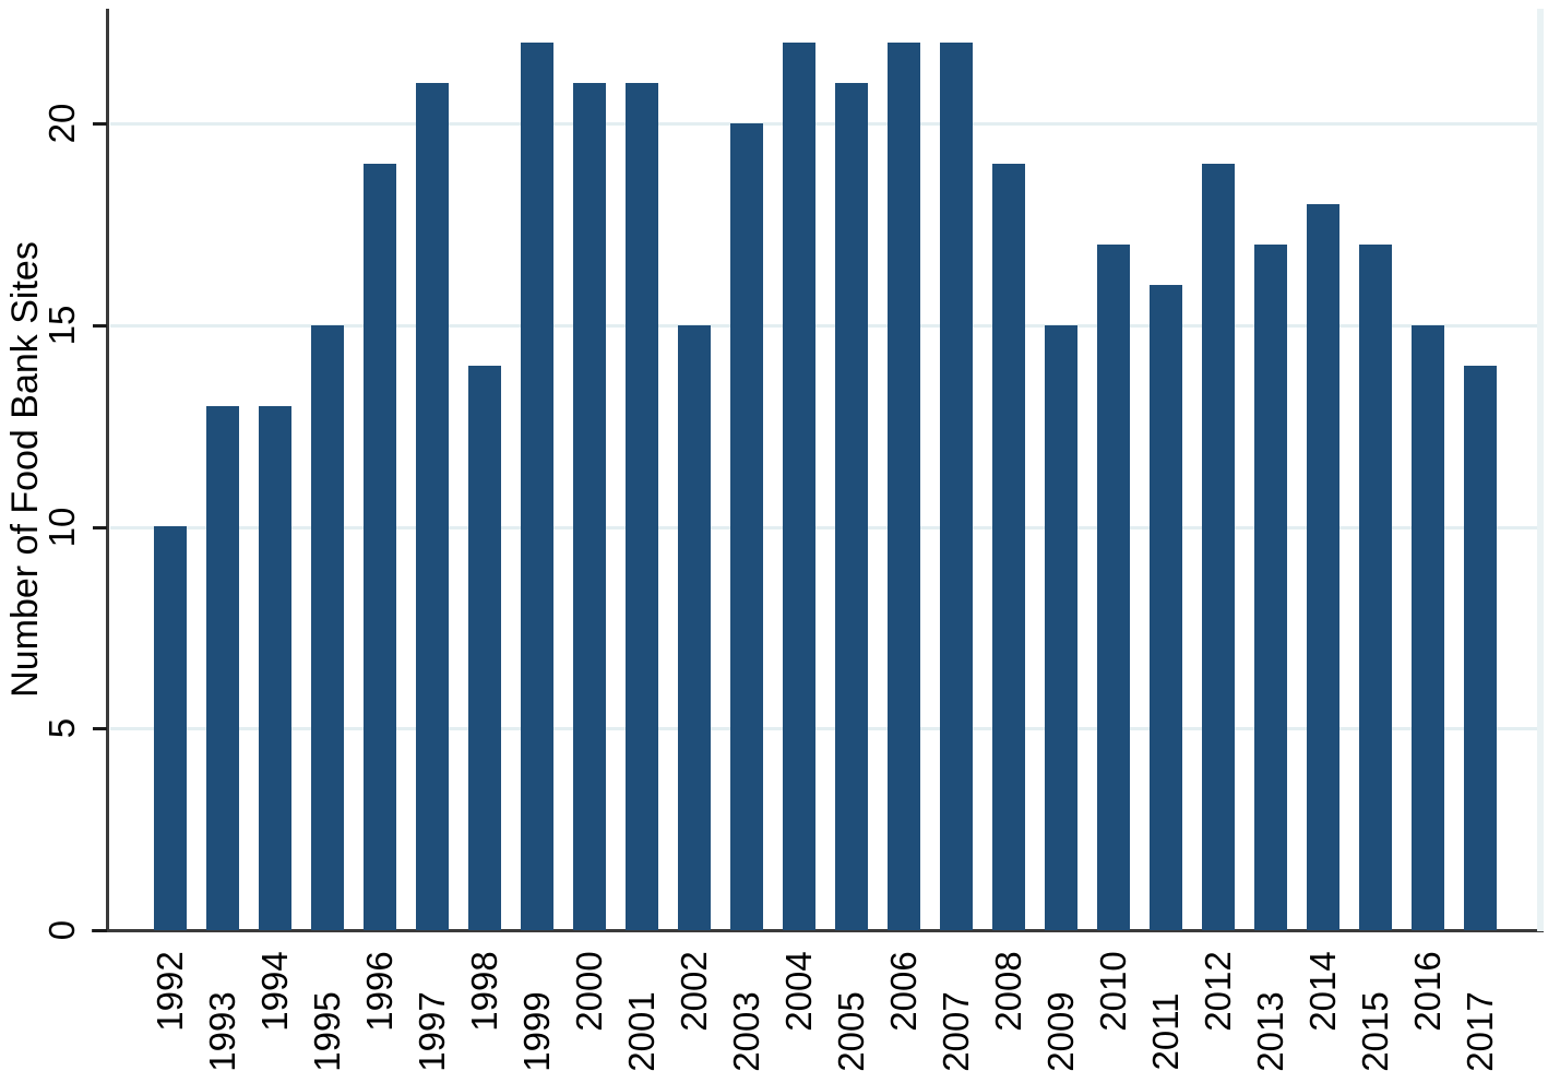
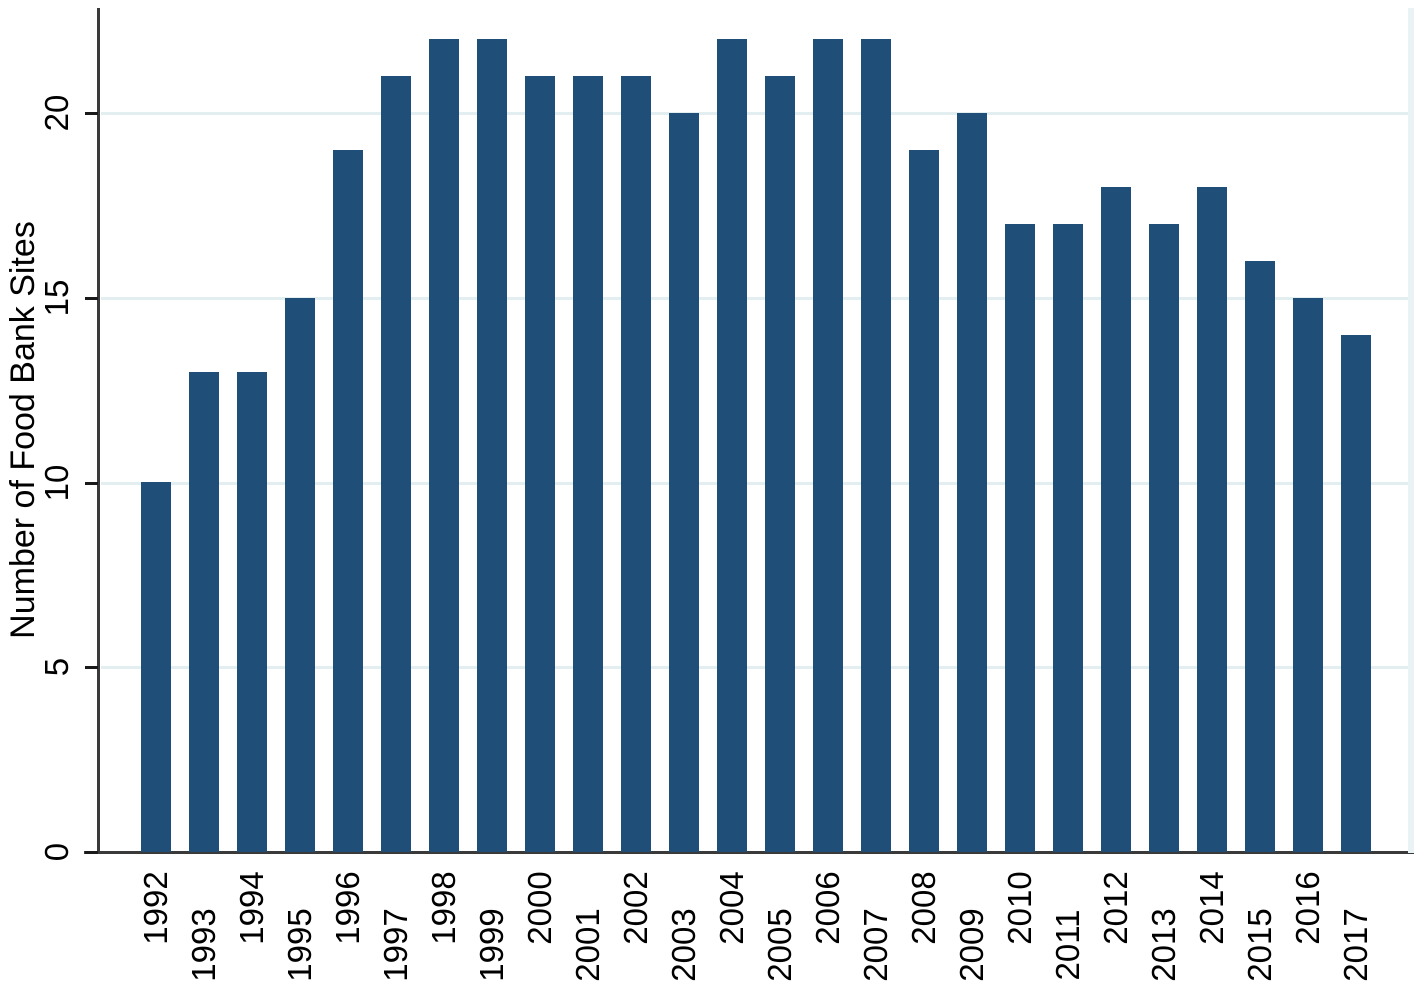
1998: 14 -> 22
2002: 15 -> 21
2009: 15 -> 20
2011: 16 -> 17
2012: 19 -> 18
2015: 17 -> 16
